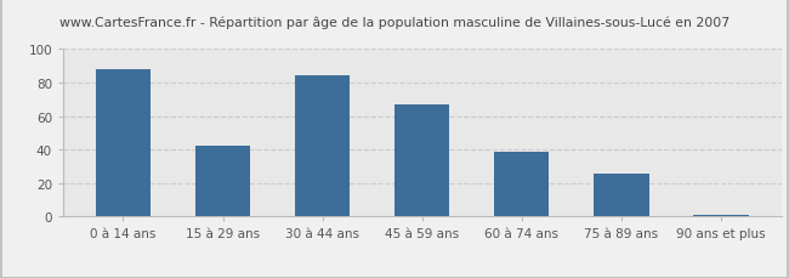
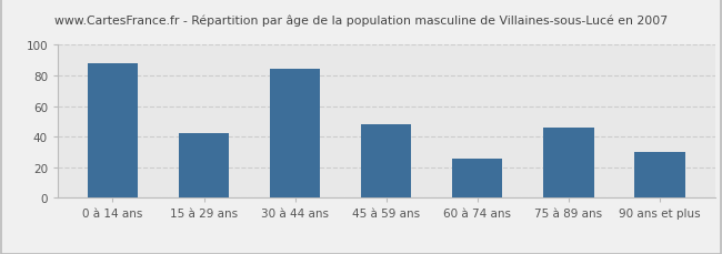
45 à 59 ans: 67 -> 48
60 à 74 ans: 39 -> 26
75 à 89 ans: 26 -> 46
90 ans et plus: 1 -> 30
